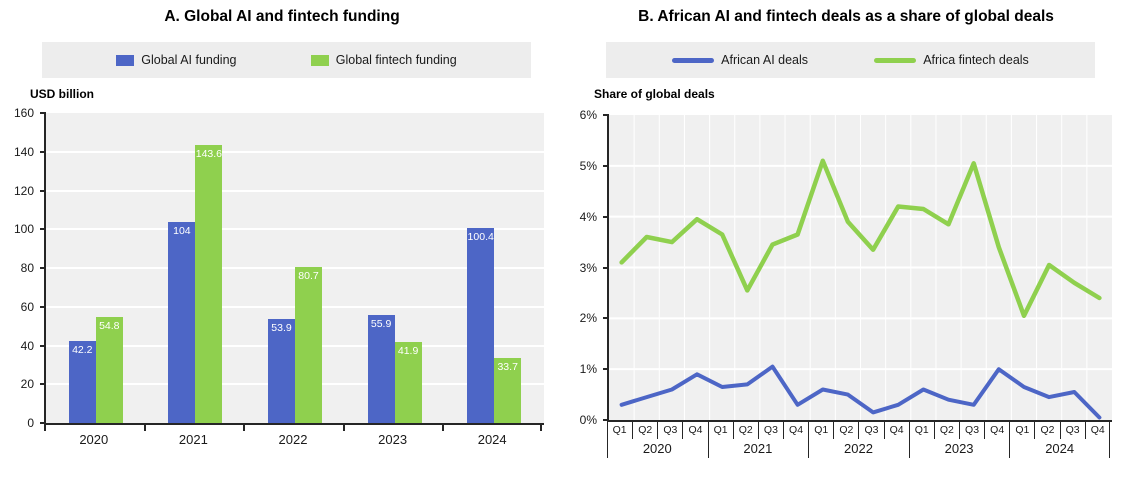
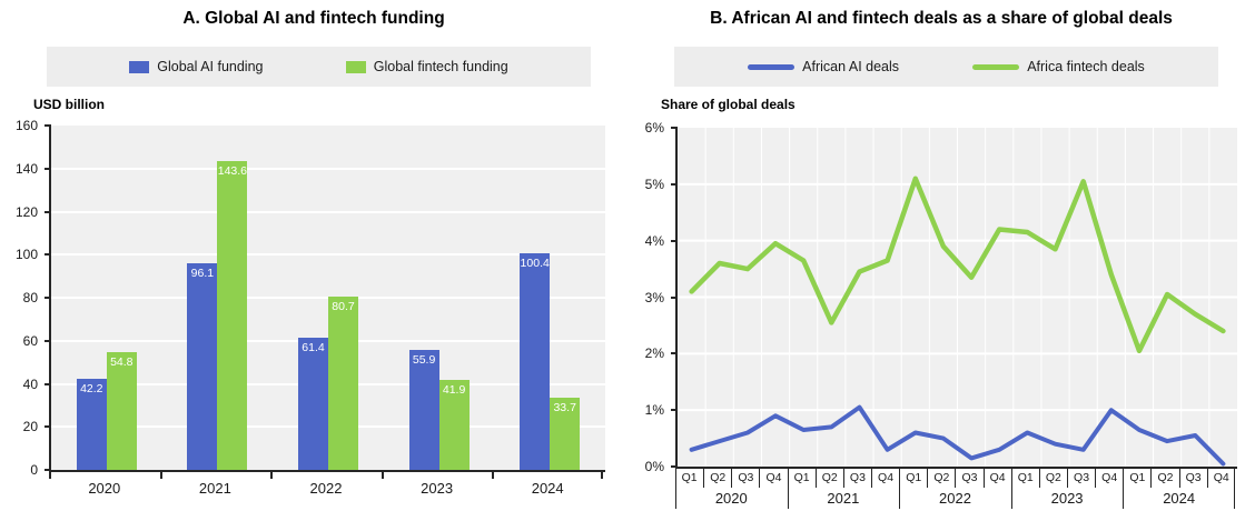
A. Global AI and fintech funding/Global AI funding/2021: 104 -> 96.1
A. Global AI and fintech funding/Global AI funding/2022: 53.9 -> 61.4
